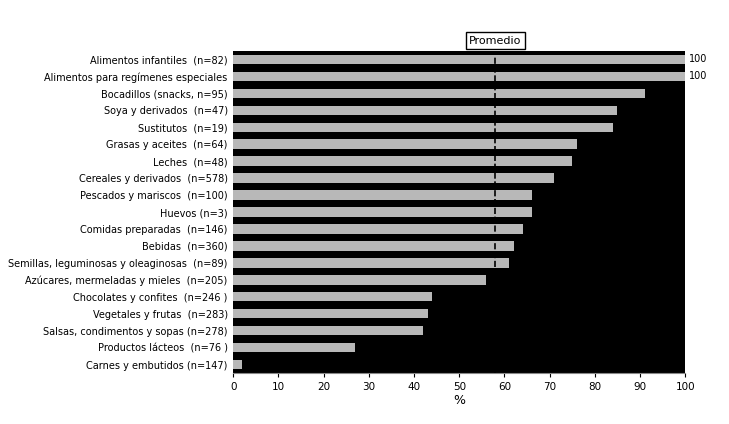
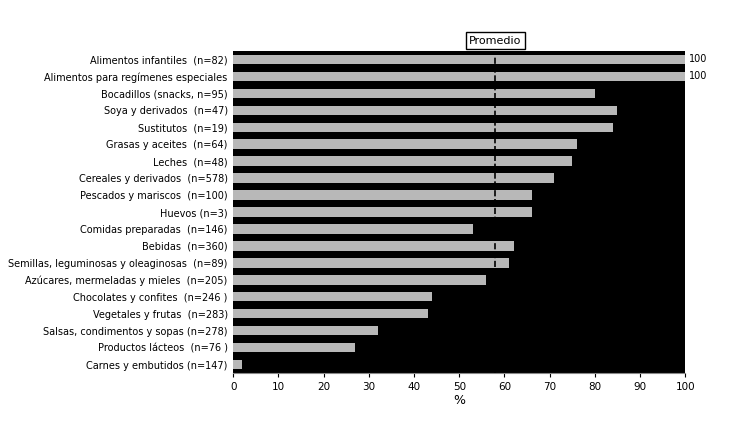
Bocadillos (snacks, n=95): 91 -> 80
Comidas preparadas (n=146): 64 -> 53
Salsas, condimentos y sopas (n=278): 42 -> 32
